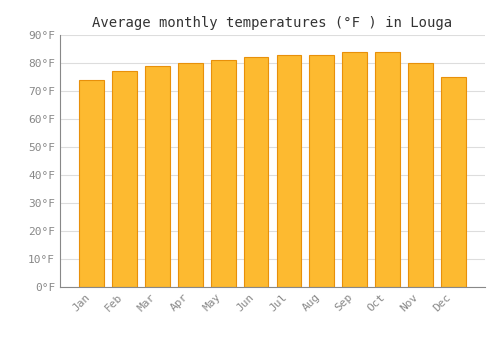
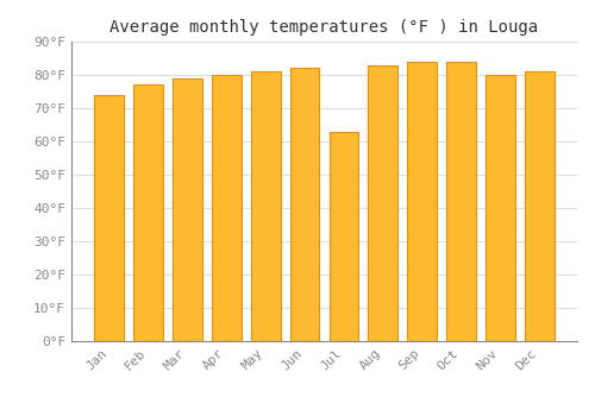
Jul: 83°F -> 63°F
Dec: 75°F -> 81°F
